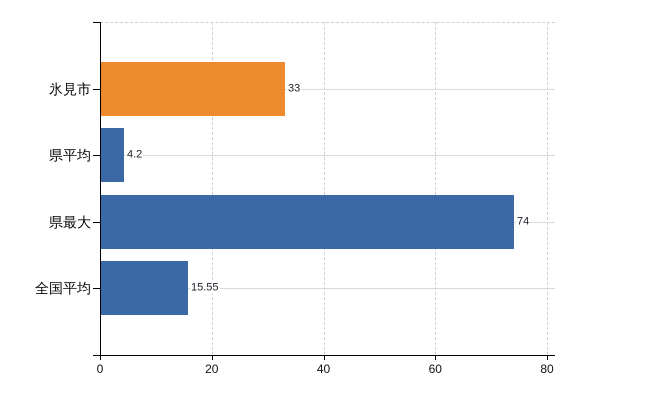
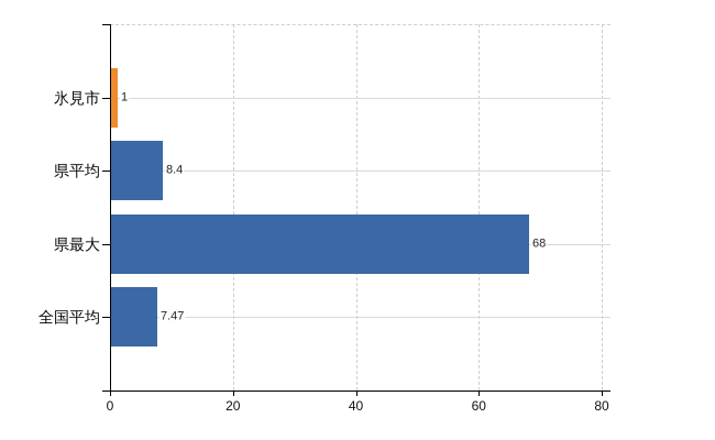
氷見市: 33 -> 1
県平均: 4.2 -> 8.4
県最大: 74 -> 68
全国平均: 15.55 -> 7.47
